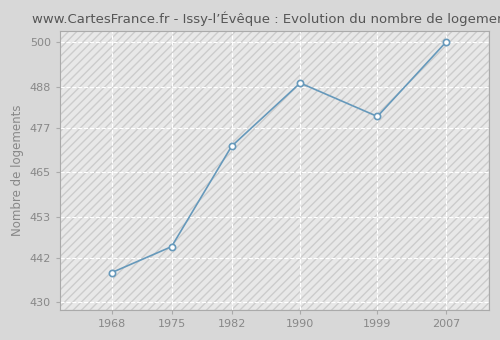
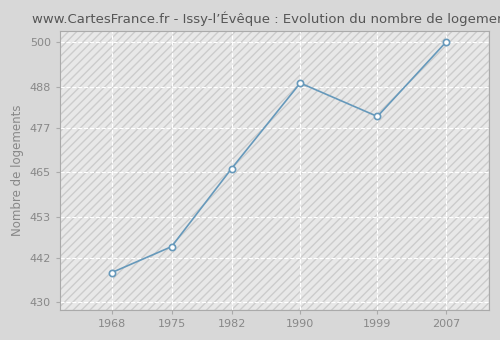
1982: 472 -> 466
